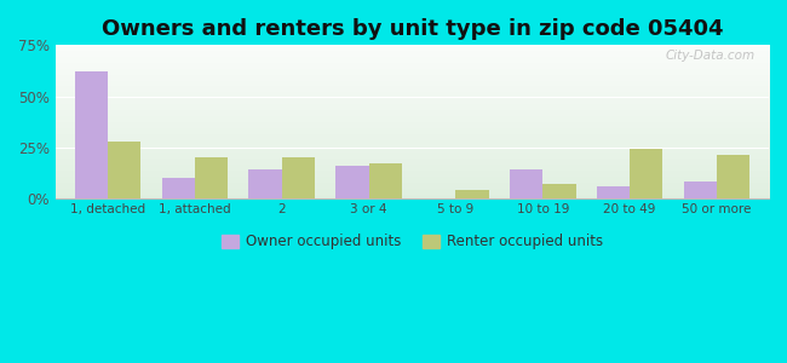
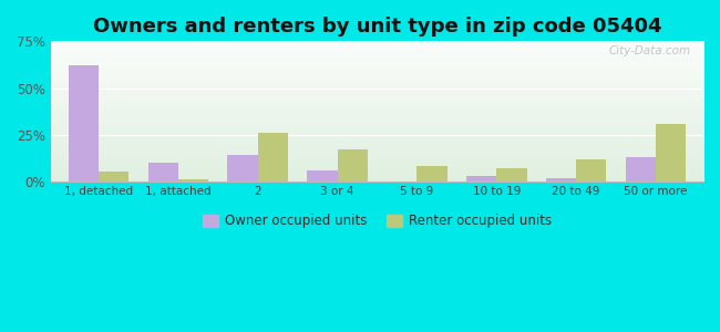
Renter occupied units/1, detached: 28% -> 5%
Renter occupied units/1, attached: 20% -> 1%
Renter occupied units/2: 20% -> 26%
Owner occupied units/3 or 4: 16% -> 6%
Renter occupied units/5 to 9: 4% -> 8%
Owner occupied units/10 to 19: 14% -> 3%
Owner occupied units/20 to 49: 6% -> 2%
Renter occupied units/20 to 49: 24% -> 12%
Owner occupied units/50 or more: 8% -> 13%
Renter occupied units/50 or more: 21% -> 31%
